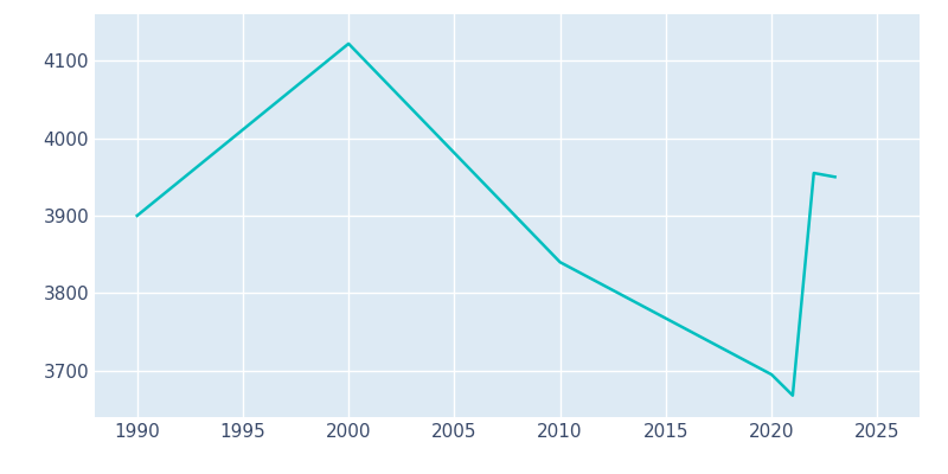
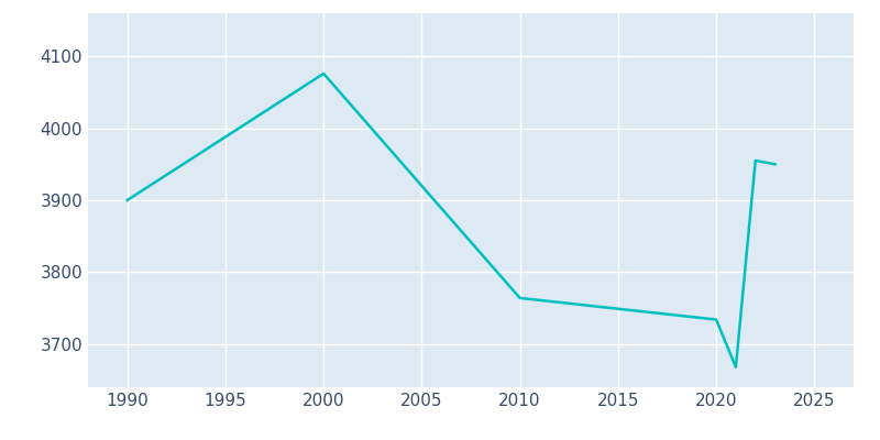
2000: 4122 -> 4076
2010: 3840 -> 3764
2020: 3695 -> 3734
